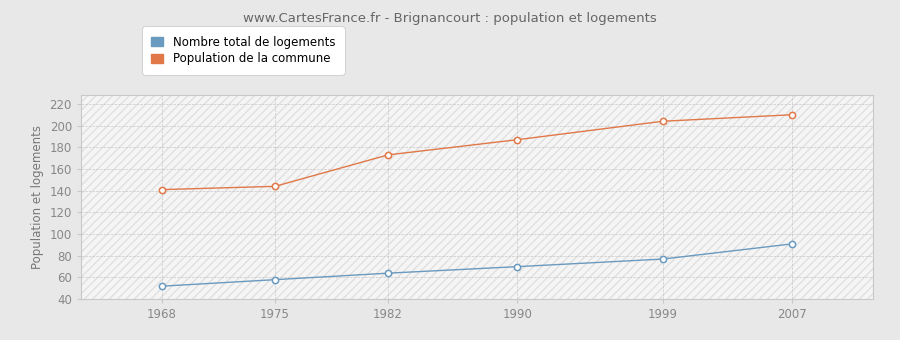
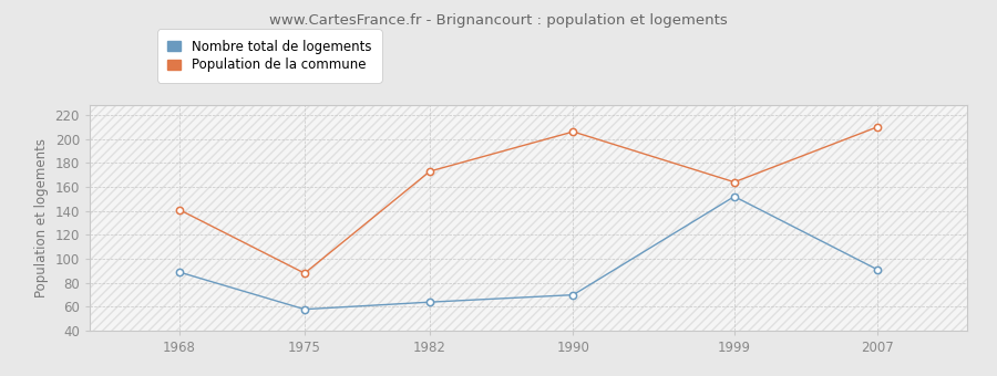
Nombre total de logements/1968: 52 -> 89
Population de la commune/1975: 144 -> 88
Population de la commune/1990: 187 -> 206
Nombre total de logements/1999: 77 -> 152
Population de la commune/1999: 204 -> 164
